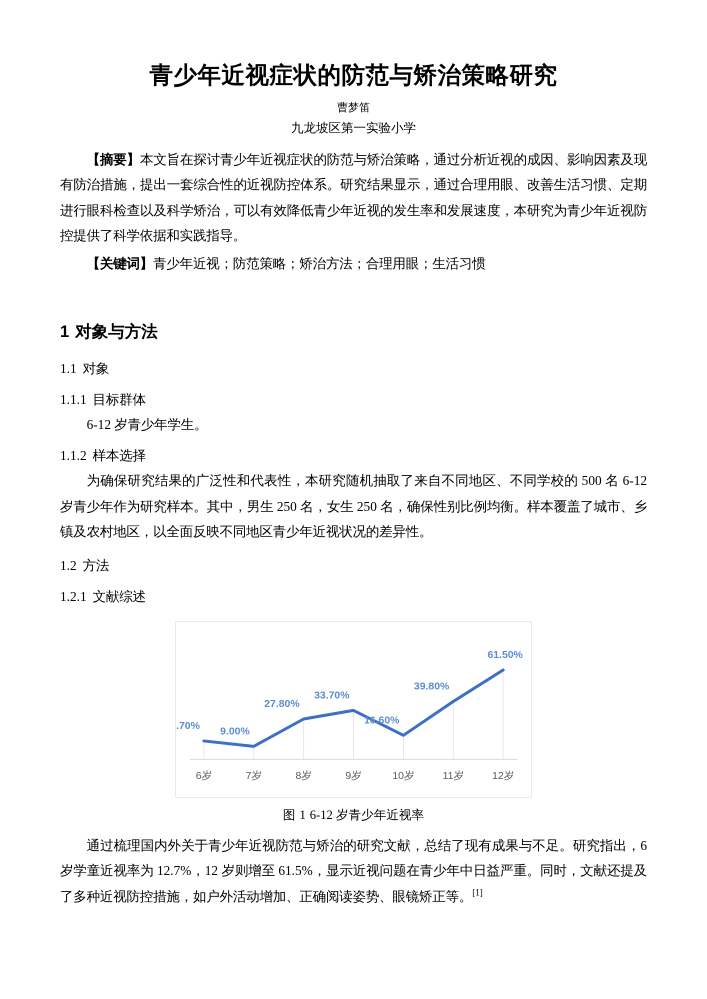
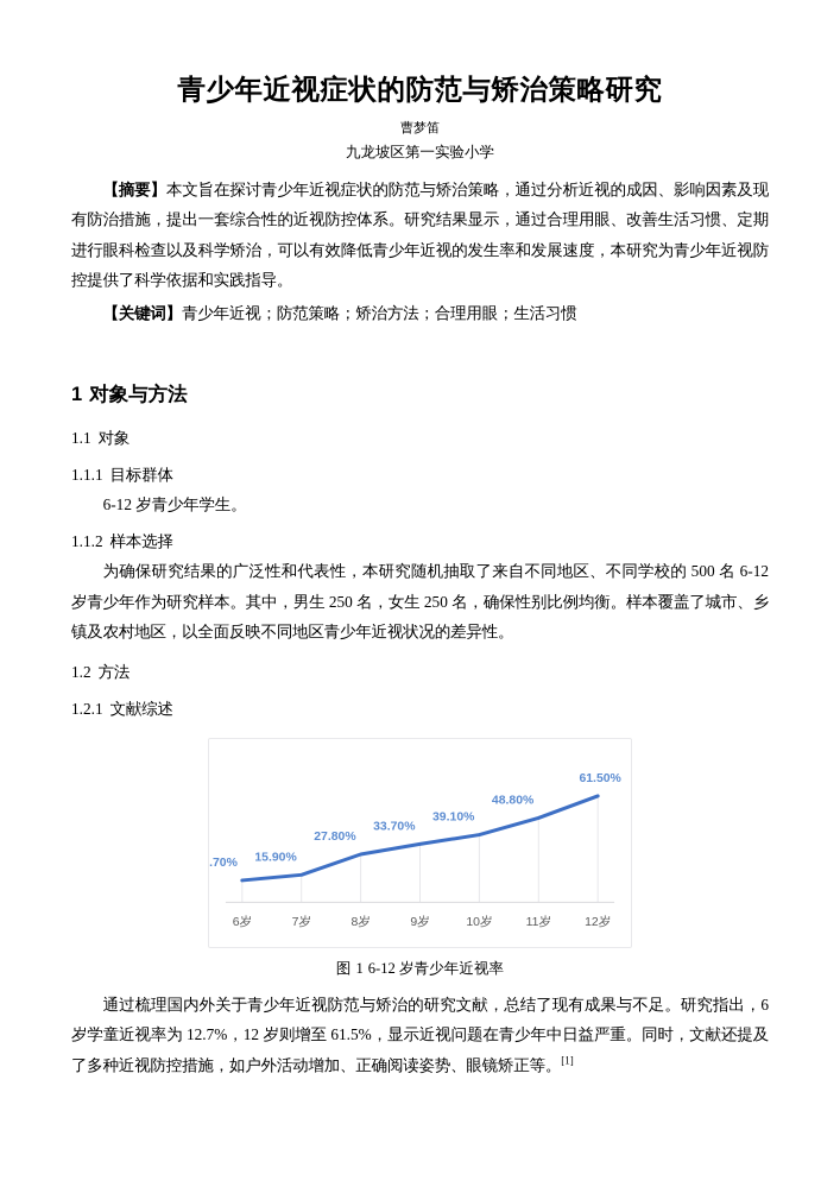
7岁: 9.00% -> 15.90%
10岁: 16.60% -> 39.10%
11岁: 39.80% -> 48.80%
